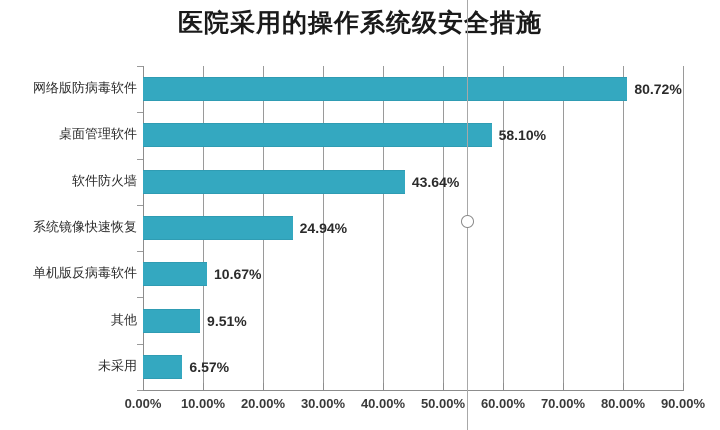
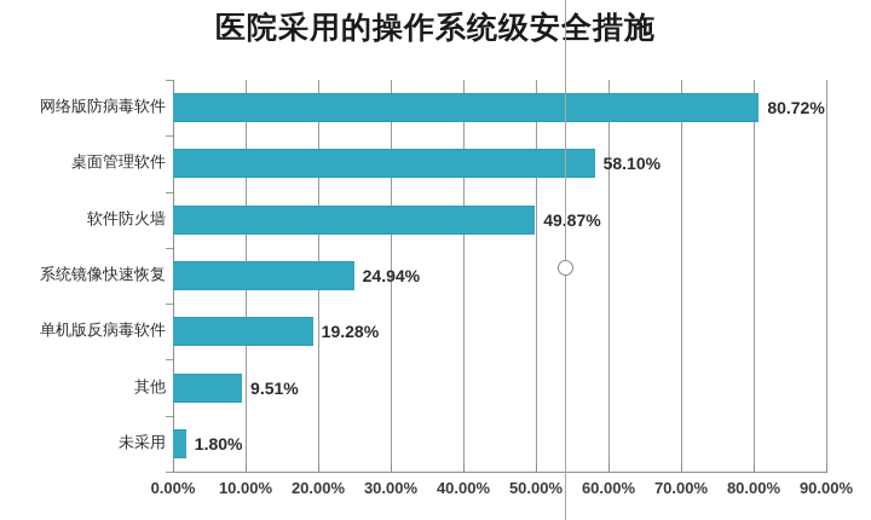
软件防火墙: 43.64% -> 49.87%
单机版反病毒软件: 10.67% -> 19.28%
未采用: 6.57% -> 1.80%
